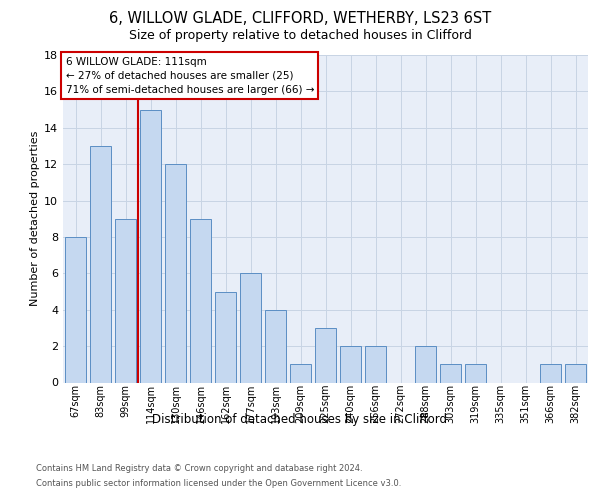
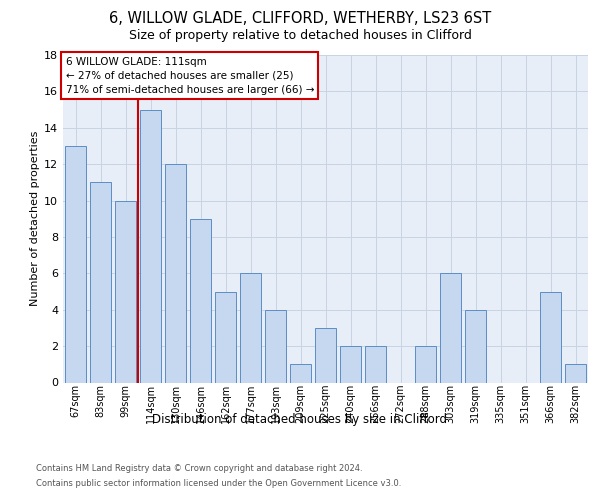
67sqm: 8 -> 13
83sqm: 13 -> 11
99sqm: 9 -> 10
303sqm: 1 -> 6
319sqm: 1 -> 4
366sqm: 1 -> 5
